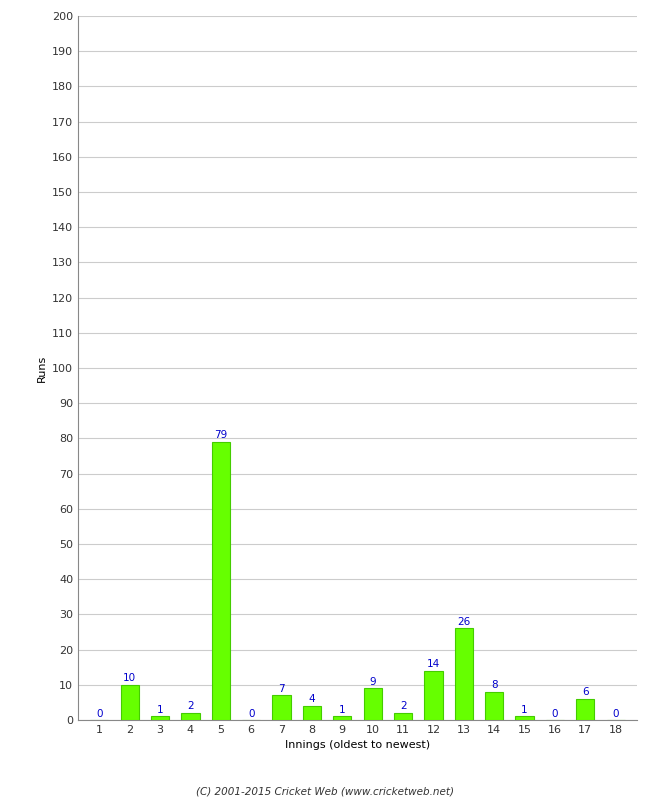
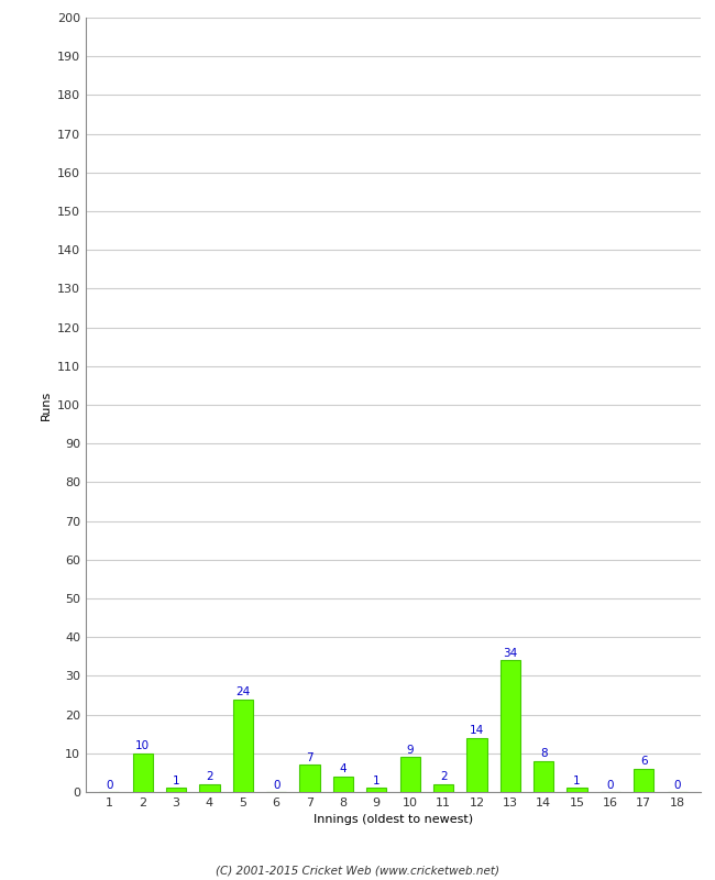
5: 79 -> 24
13: 26 -> 34
